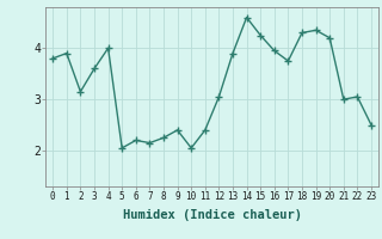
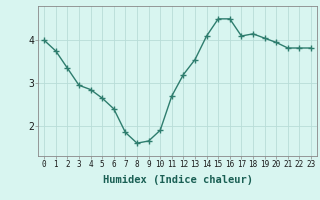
0: 3.80 -> 4.00
1: 3.90 -> 3.75
2: 3.15 -> 3.35
3: 3.60 -> 2.95
4: 4.00 -> 2.85
5: 2.05 -> 2.65
6: 2.20 -> 2.40
7: 2.15 -> 1.85
8: 2.25 -> 1.60
9: 2.40 -> 1.65
10: 2.05 -> 1.90
11: 2.40 -> 2.70
12: 3.05 -> 3.20
13: 3.90 -> 3.55
14: 4.60 -> 4.10
15: 4.25 -> 4.50
16: 3.95 -> 4.50
17: 3.75 -> 4.10
18: 4.30 -> 4.15
19: 4.35 -> 4.05
20: 4.20 -> 3.95
21: 3.00 -> 3.82
22: 3.05 -> 3.82
23: 2.50 -> 3.82
